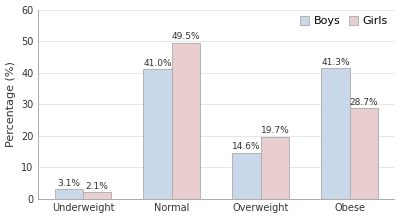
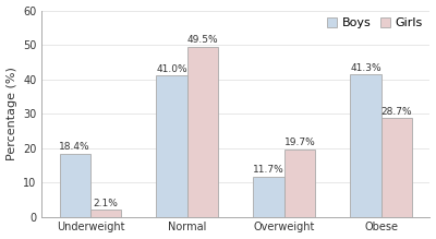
Boys/Underweight: 3.1% -> 18.4%
Boys/Overweight: 14.6% -> 11.7%
